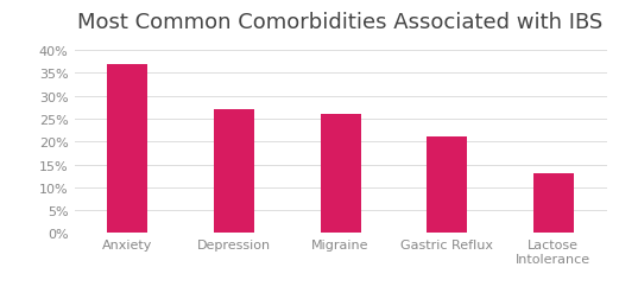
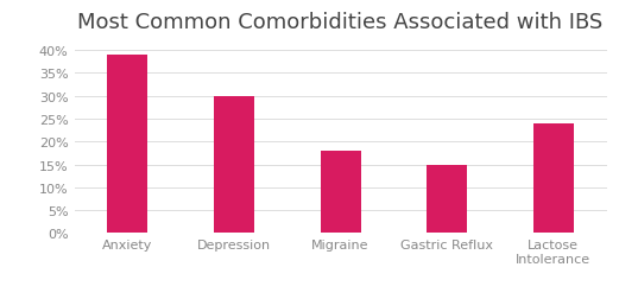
Anxiety: 37% -> 39%
Depression: 27% -> 30%
Migraine: 26% -> 18%
Gastric Reflux: 21% -> 15%
Lactose Intolerance: 13% -> 24%
